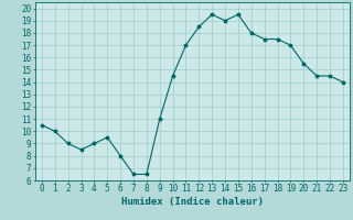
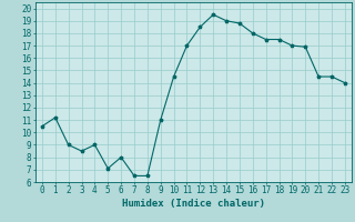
1: 10.0 -> 11.2
5: 9.5 -> 7.1
15: 19.5 -> 18.8
20: 15.5 -> 16.9
